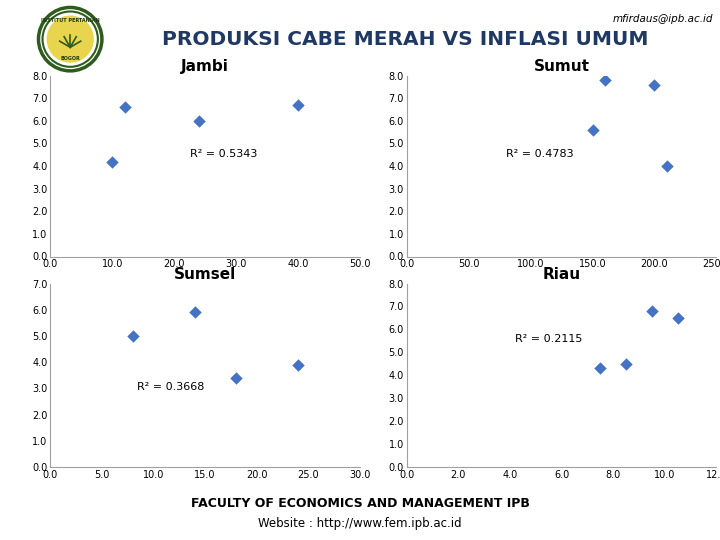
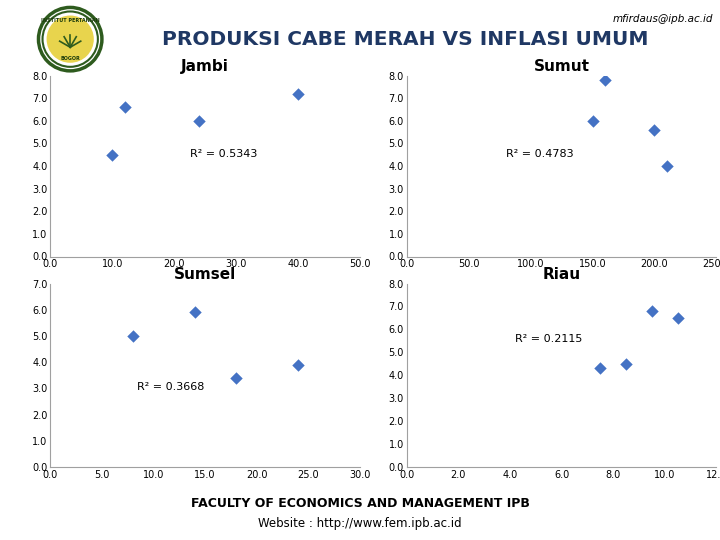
Jambi/10.0: 4.2 -> 4.5
Jambi/40.0: 6.7 -> 7.2
Sumut/150.0: 5.6 -> 6.0
Sumut/200.0: 7.6 -> 5.6
